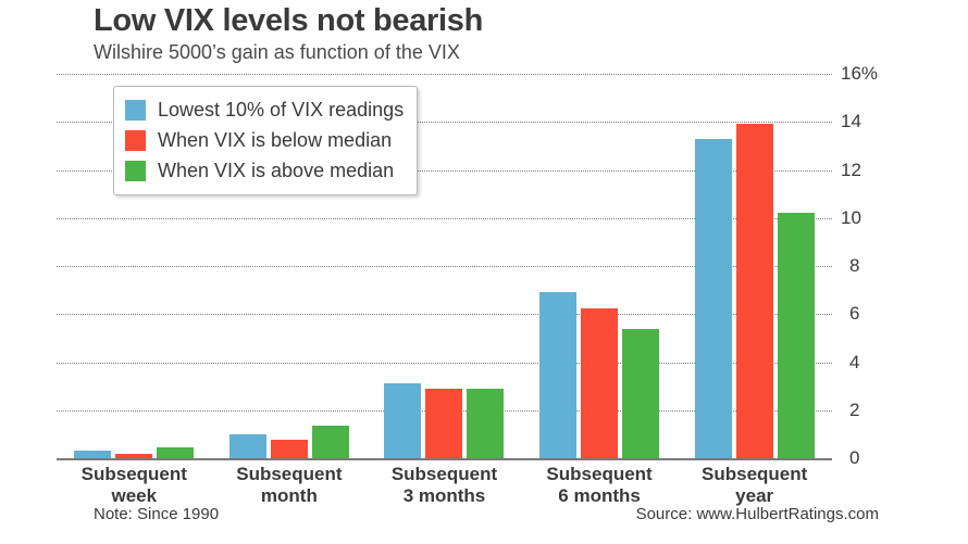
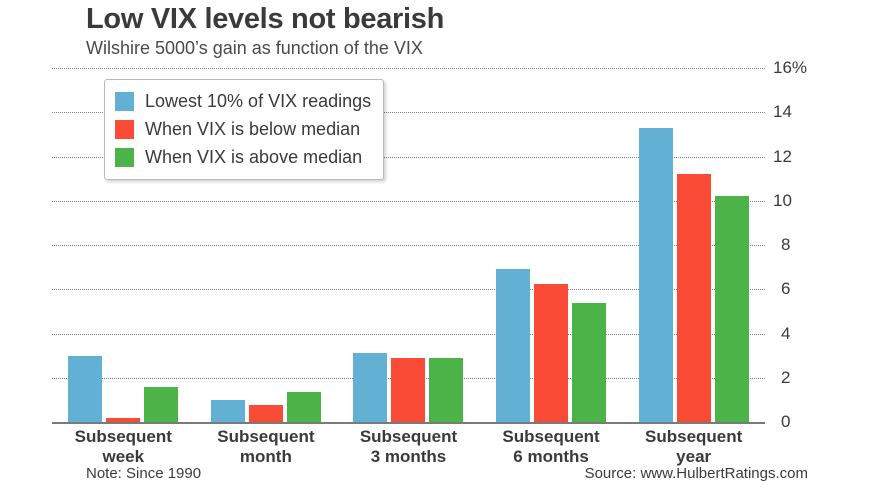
Lowest 10% of VIX readings/Subsequent week: 0.3 -> 3.0
When VIX is above median/Subsequent week: 0.5 -> 1.6
When VIX is below median/Subsequent year: 13.9 -> 11.2
